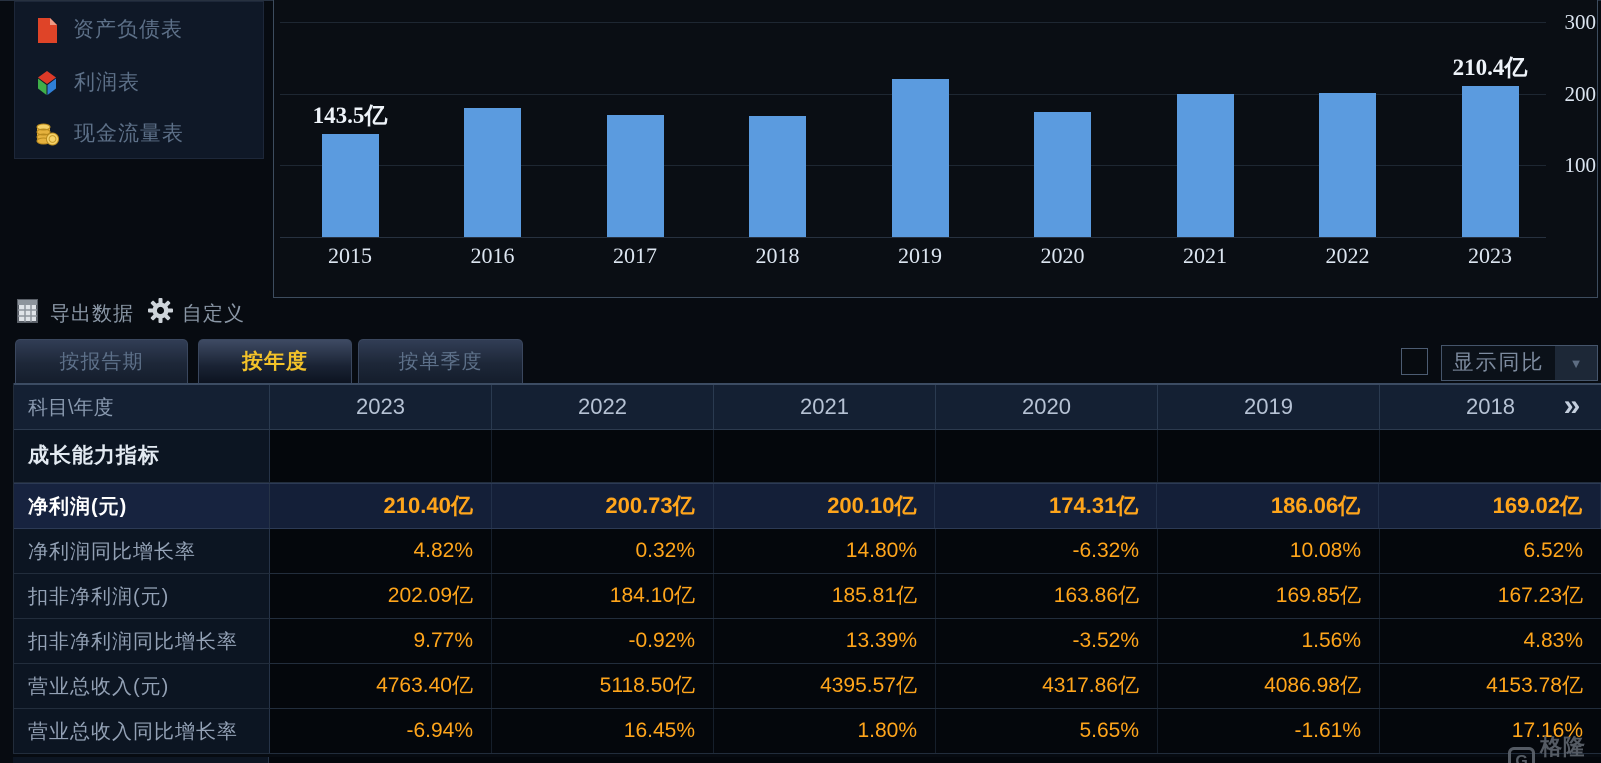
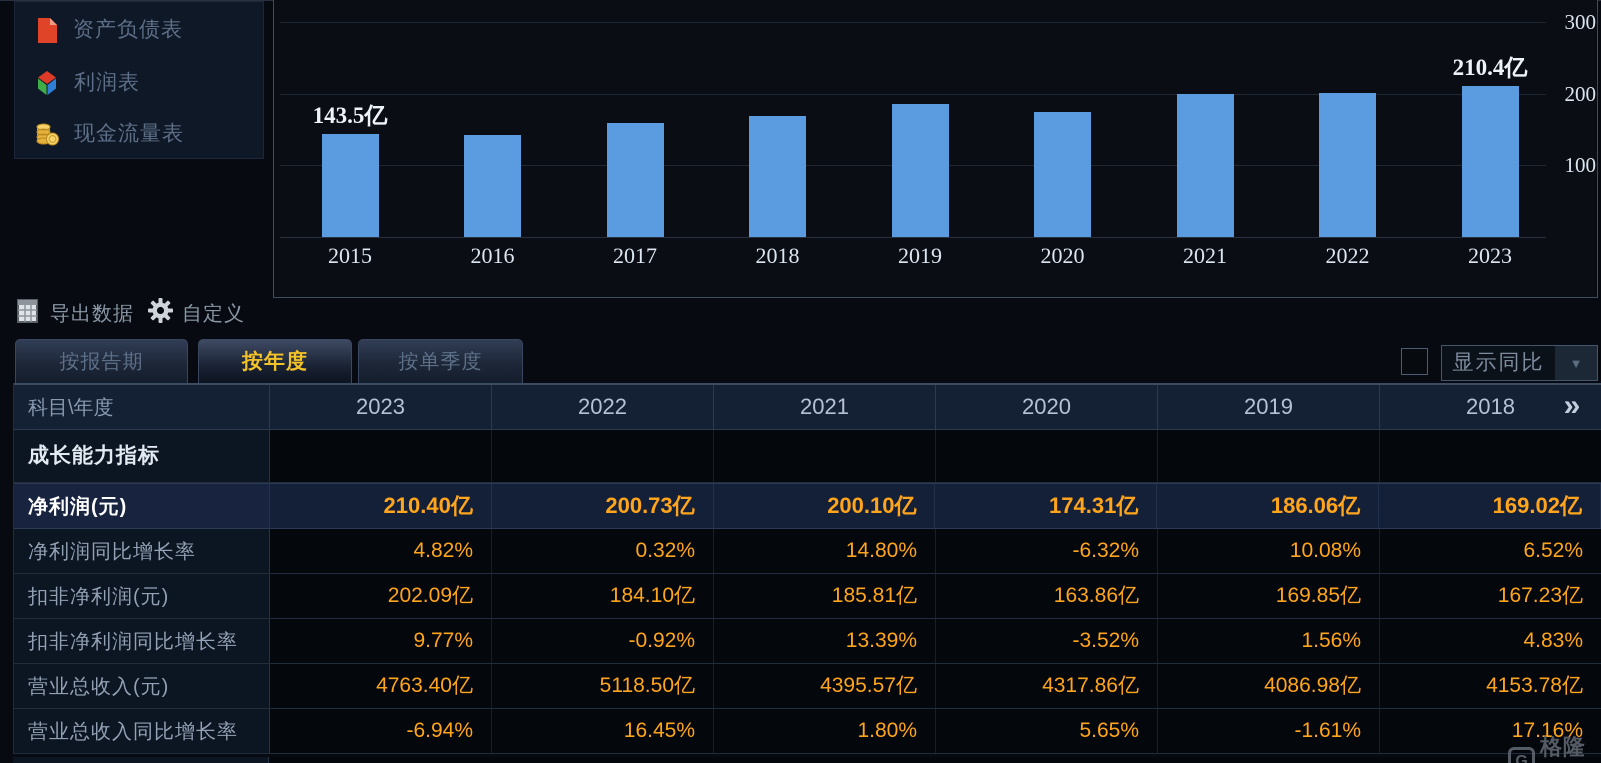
2016: 180 -> 140
2017: 170 -> 160
2019: 220 -> 190
